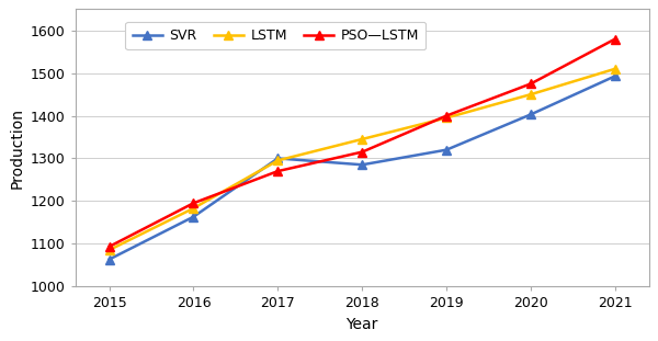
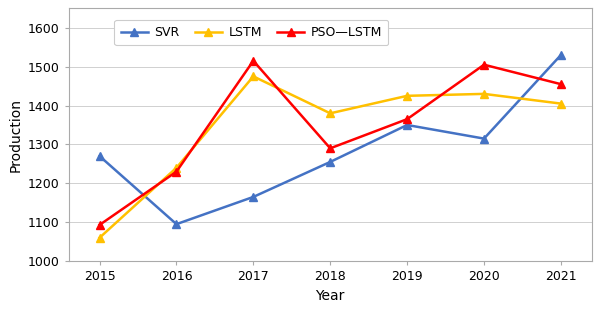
SVR/2015: 1063 -> 1270
LSTM/2015: 1085 -> 1060
SVR/2016: 1163 -> 1095
LSTM/2016: 1183 -> 1240
PSO—LSTM/2016: 1195 -> 1230
SVR/2017: 1300 -> 1165
LSTM/2017: 1295 -> 1475
PSO—LSTM/2017: 1270 -> 1515
SVR/2018: 1285 -> 1255
LSTM/2018: 1345 -> 1380
PSO—LSTM/2018: 1315 -> 1290
SVR/2019: 1320 -> 1350
LSTM/2019: 1395 -> 1425
PSO—LSTM/2019: 1400 -> 1365
SVR/2020: 1403 -> 1315
LSTM/2020: 1450 -> 1430
PSO—LSTM/2020: 1475 -> 1505
SVR/2021: 1493 -> 1530
LSTM/2021: 1510 -> 1405
PSO—LSTM/2021: 1580 -> 1455
